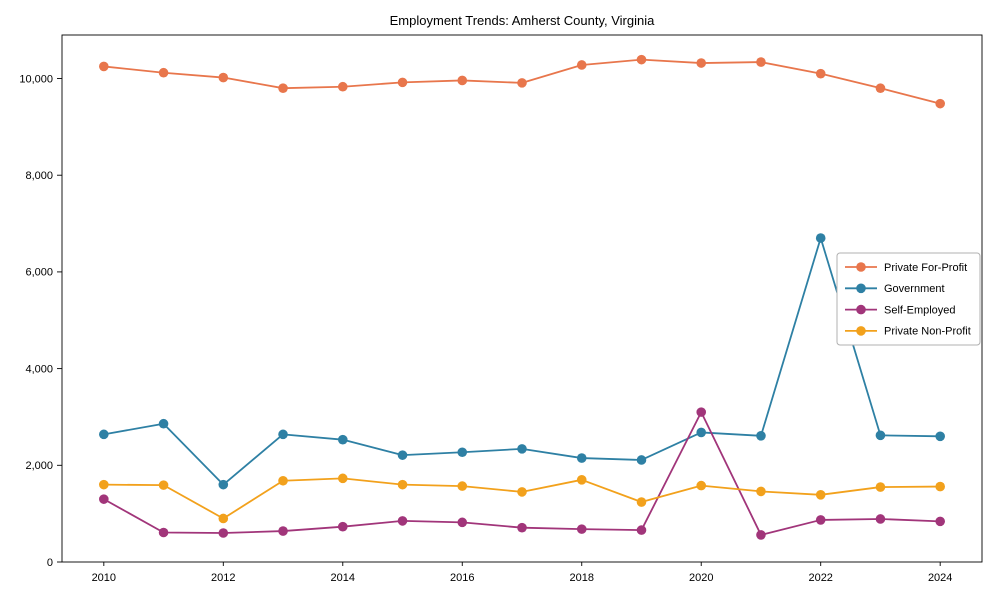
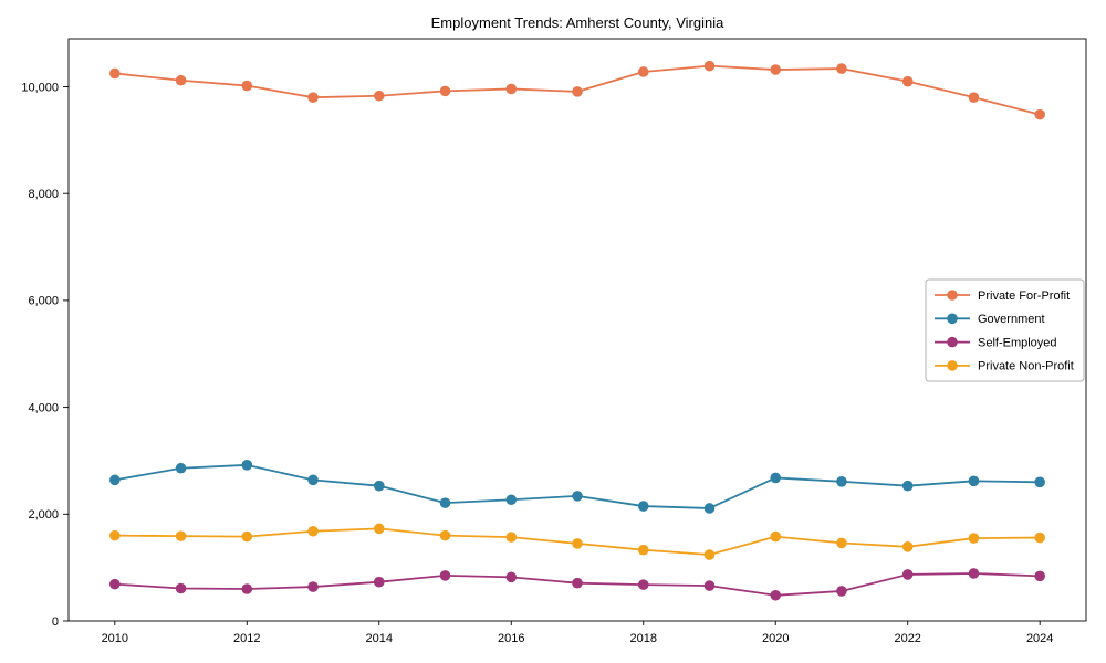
Self-Employed/2010: 1300 -> 700
Government/2012: 1600 -> 2900
Private Non-Profit/2012: 900 -> 1600
Private Non-Profit/2018: 1700 -> 1300
Self-Employed/2020: 3100 -> 500
Government/2022: 6700 -> 2500
